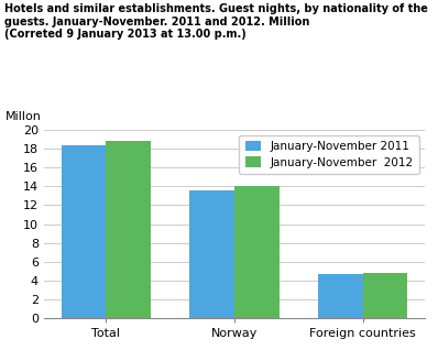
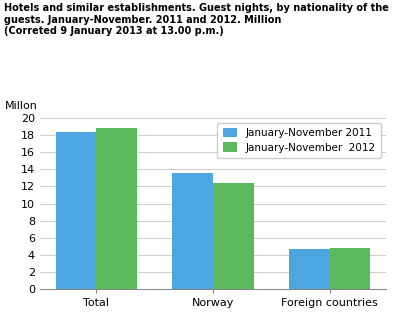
January-November 2012/Norway: 14.0 -> 12.4
